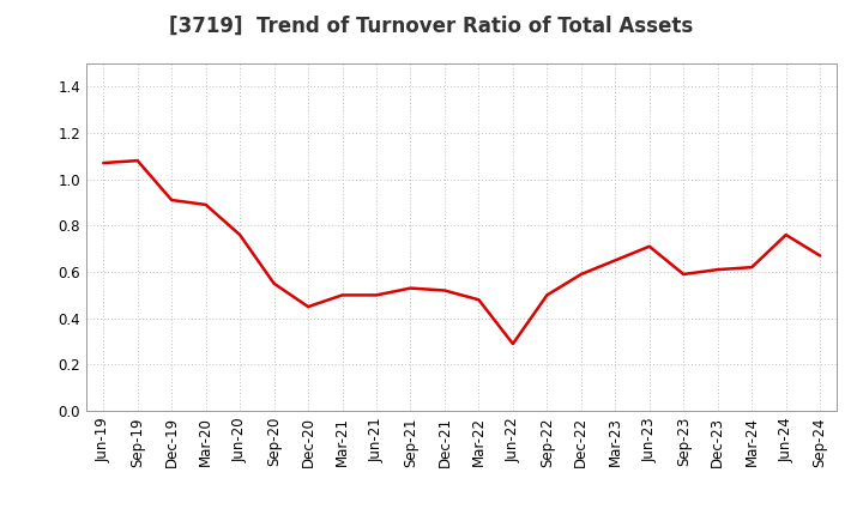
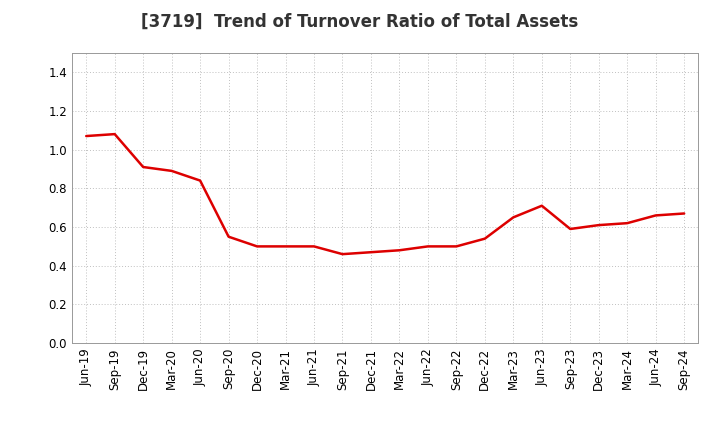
Jun-20: 0.76 -> 0.84
Dec-20: 0.45 -> 0.50
Sep-21: 0.53 -> 0.46
Dec-21: 0.52 -> 0.47
Jun-22: 0.29 -> 0.50
Dec-22: 0.59 -> 0.54
Jun-24: 0.76 -> 0.66
